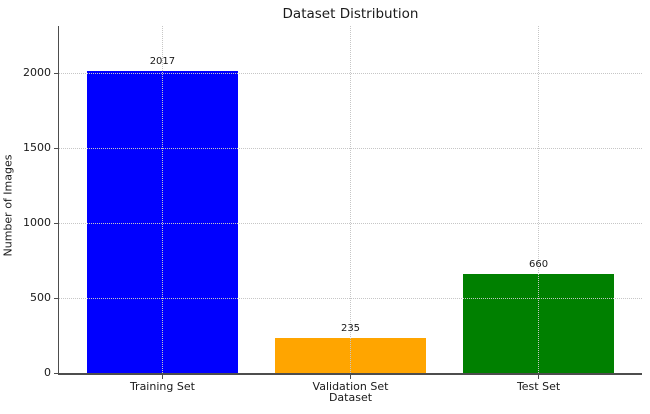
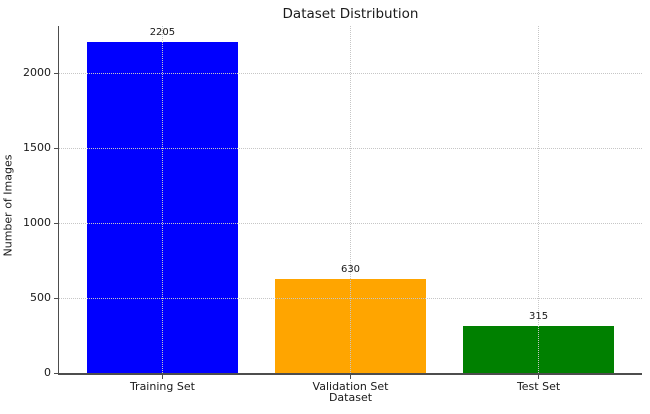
Training Set: 2017 -> 2205
Validation Set: 235 -> 630
Test Set: 660 -> 315
